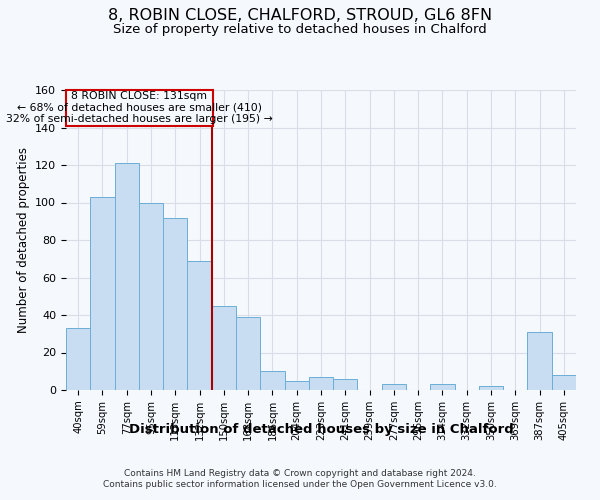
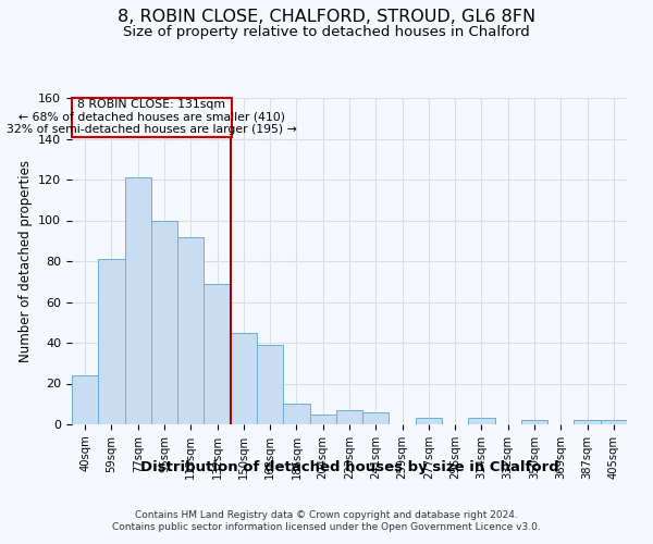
40sqm: 33 -> 24
59sqm: 103 -> 81
387sqm: 31 -> 2
405sqm: 8 -> 2
